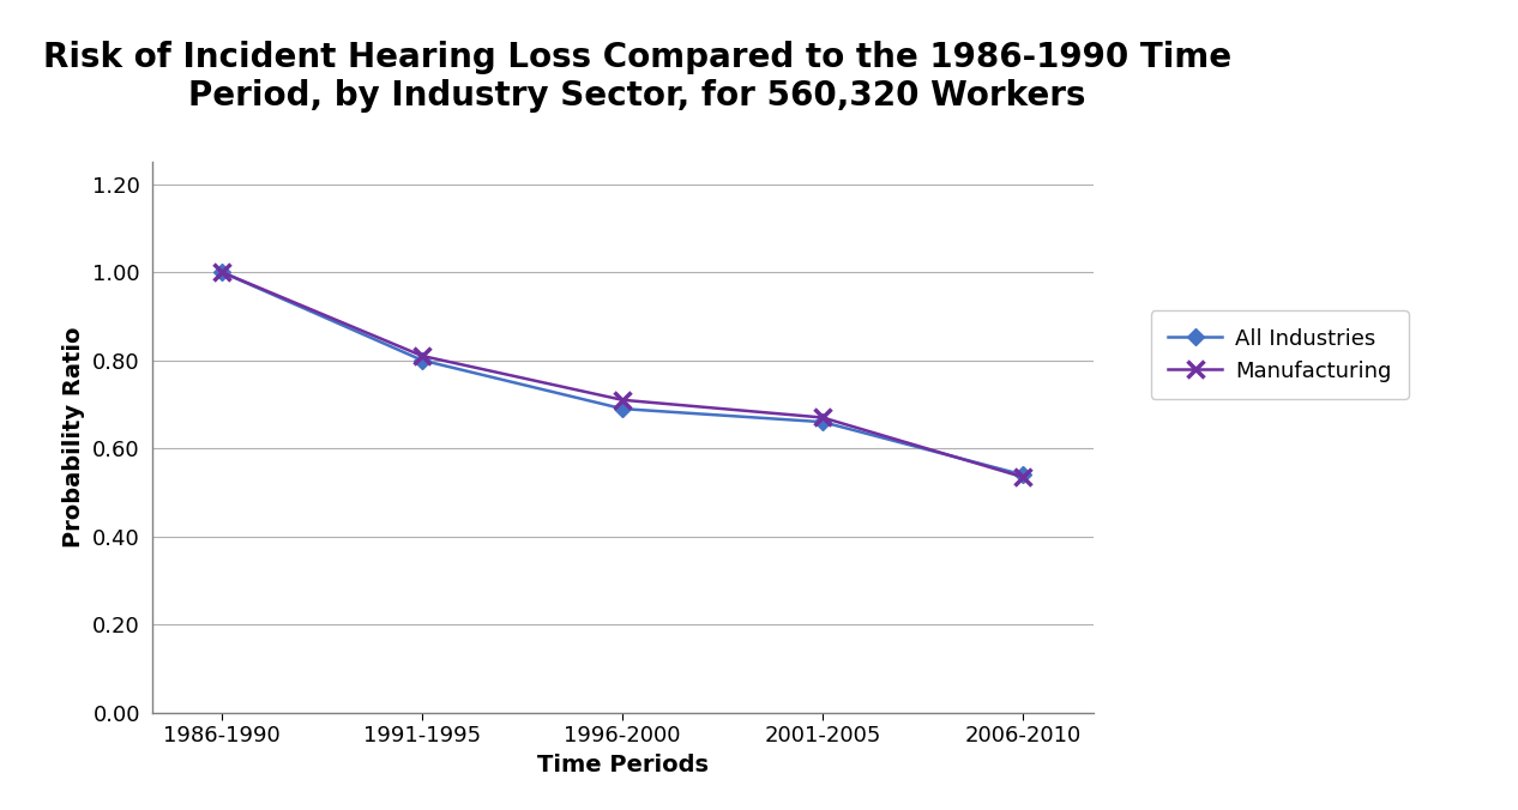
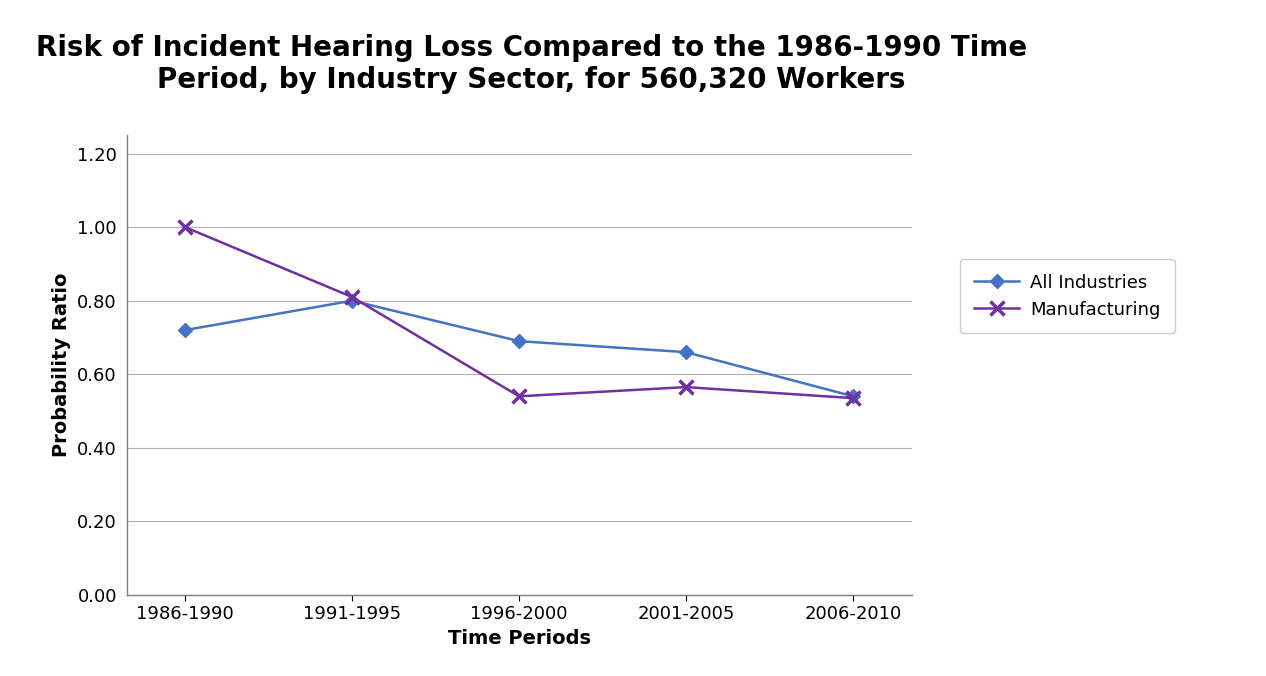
All Industries/1986-1990: 1.00 -> 0.72
Manufacturing/1996-2000: 0.710 -> 0.540
Manufacturing/2001-2005: 0.670 -> 0.565
